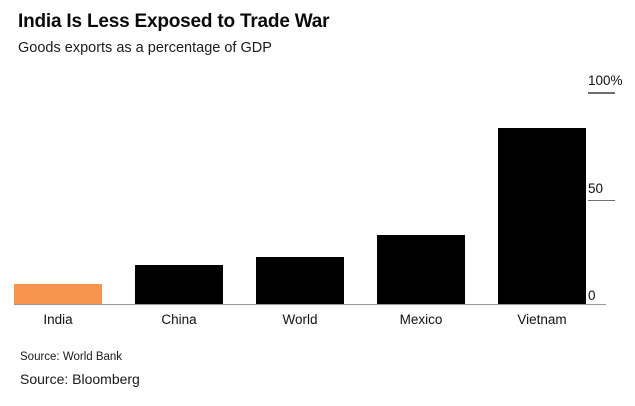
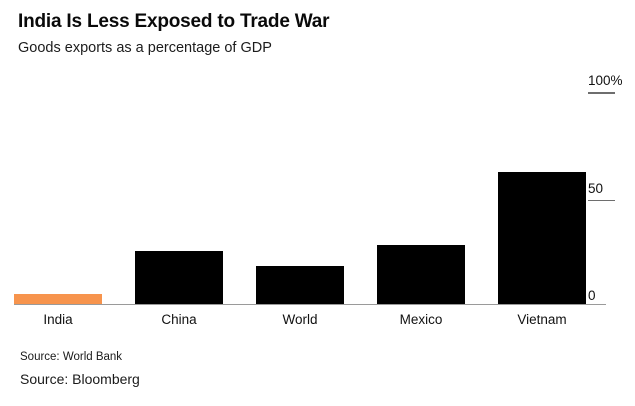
India: 10% -> 5%
China: 18% -> 25%
World: 22% -> 18%
Mexico: 32% -> 28%
Vietnam: 82% -> 62%
